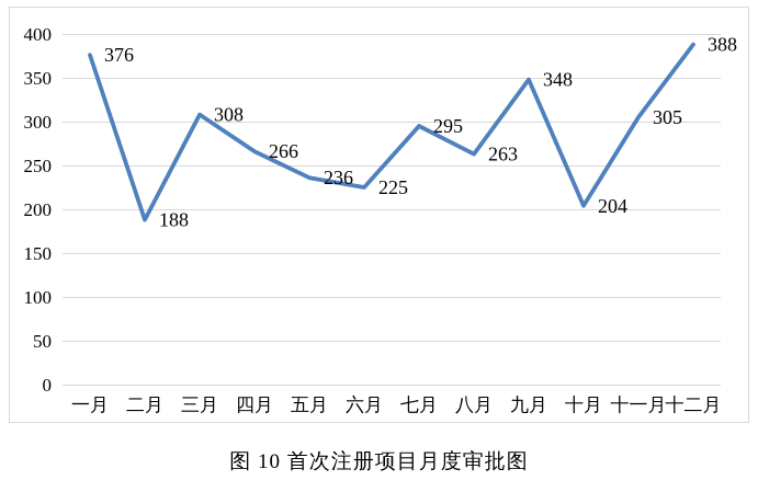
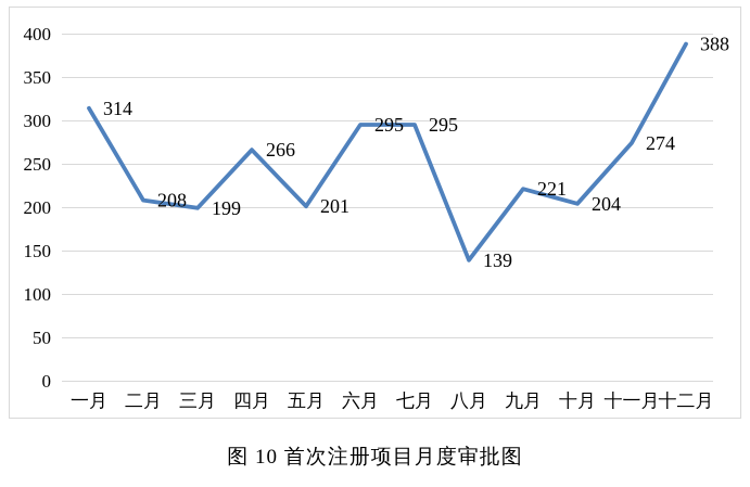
一月: 376 -> 314
二月: 188 -> 208
三月: 308 -> 199
五月: 236 -> 201
六月: 225 -> 295
八月: 263 -> 139
九月: 348 -> 221
十一月: 305 -> 274
